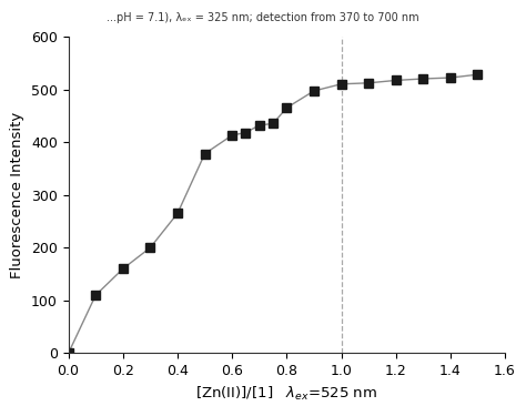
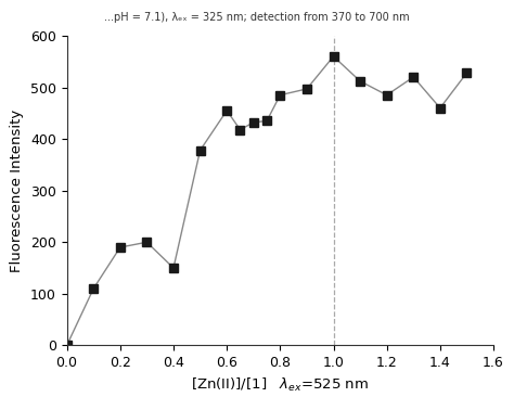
0.2: 160 -> 190
0.4: 265 -> 150
0.6: 413 -> 455
0.8: 465 -> 485
1.0: 510 -> 560
1.2: 517 -> 485
1.4: 522 -> 460
